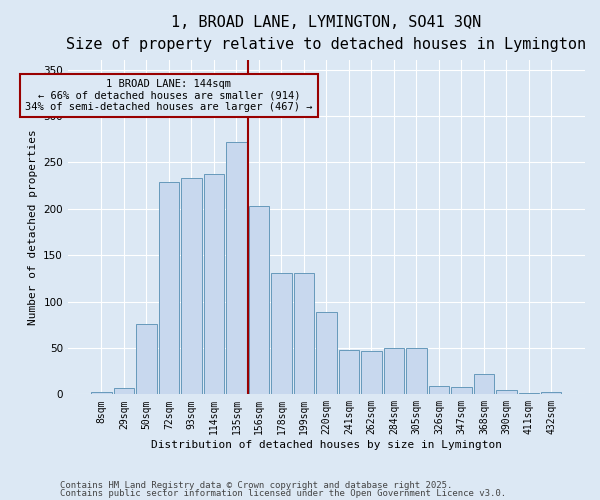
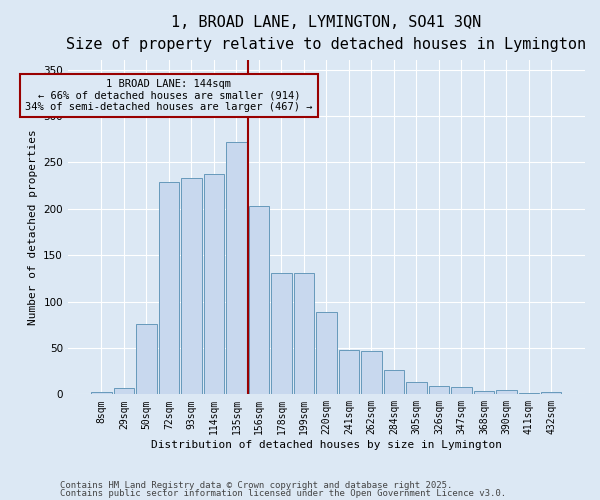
284sqm: 50 -> 26
305sqm: 50 -> 13
368sqm: 22 -> 4
